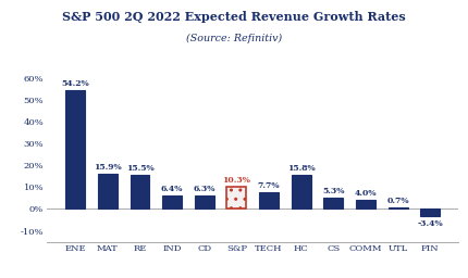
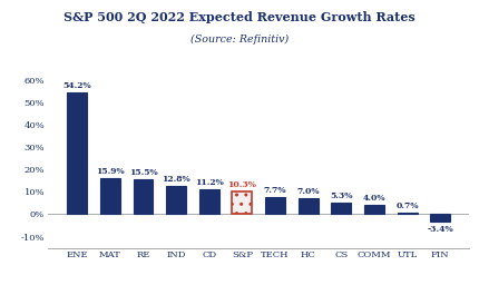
IND: 6.4% -> 12.8%
CD: 6.3% -> 11.2%
HC: 15.8% -> 7.0%
